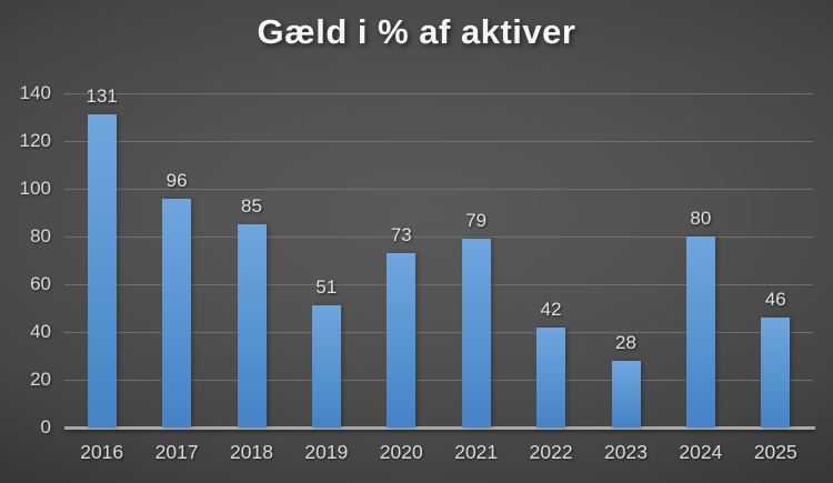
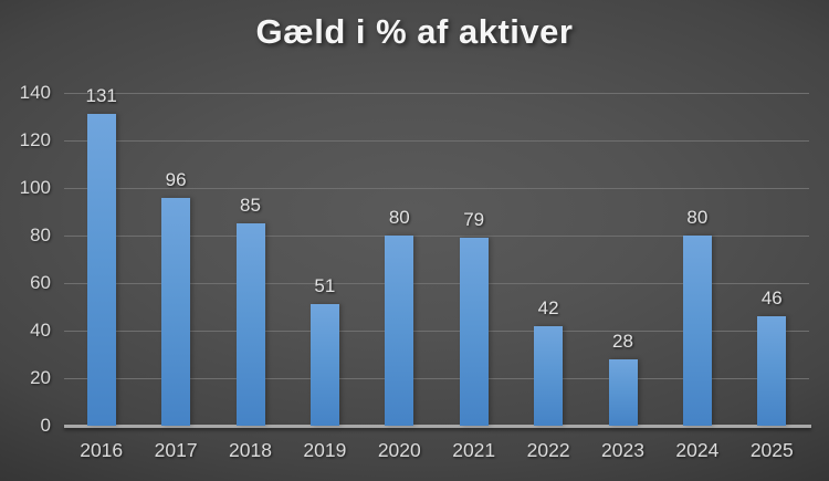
2020: 73 -> 80
